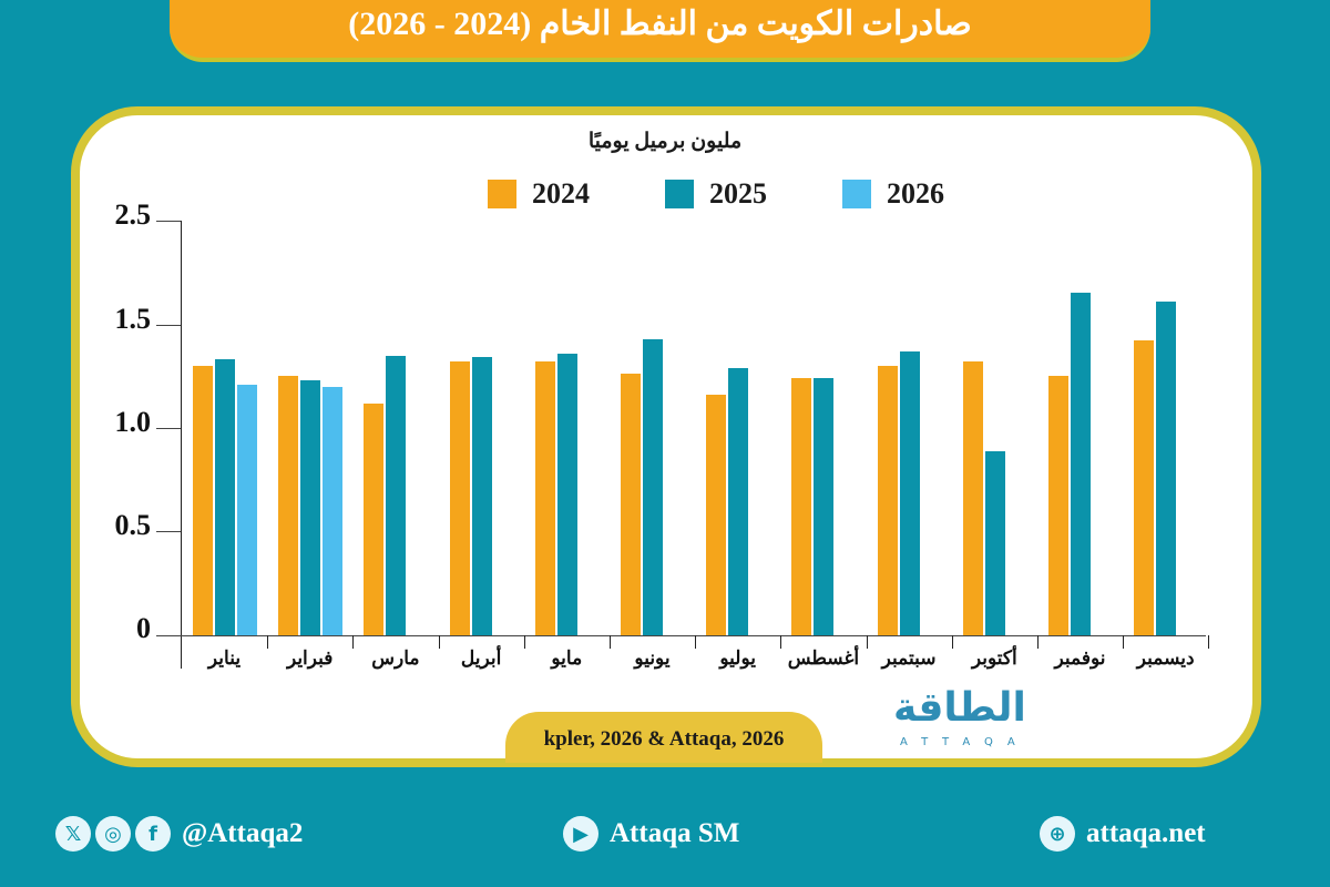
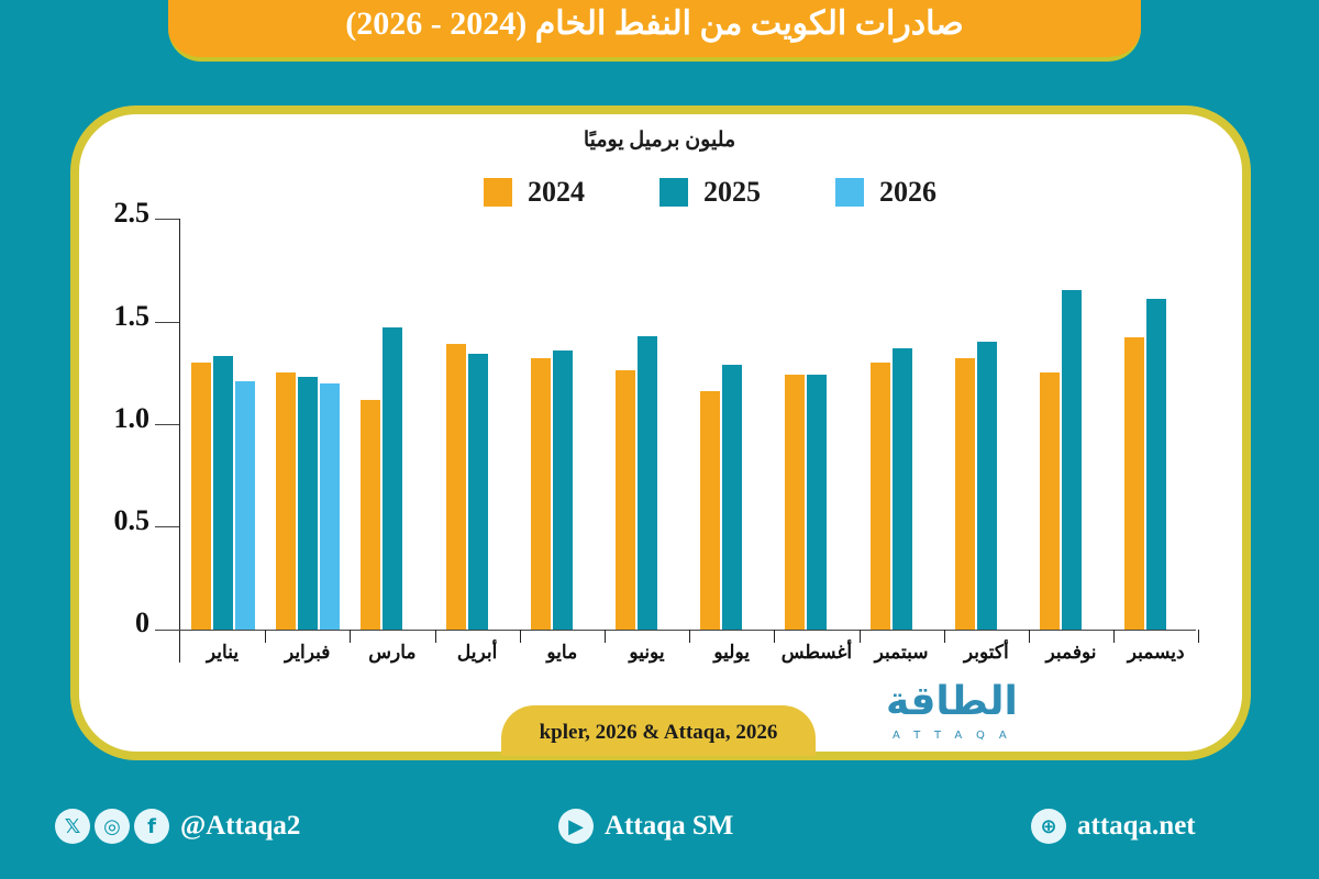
2025/مارس: 1.35 -> 1.47
2024/أبريل: 1.32 -> 1.39
2025/أكتوبر: 0.89 -> 1.40
